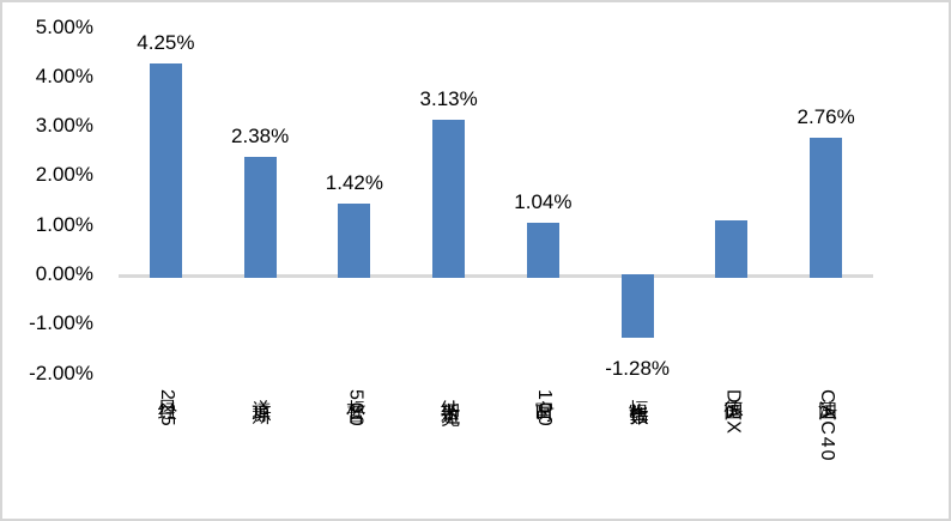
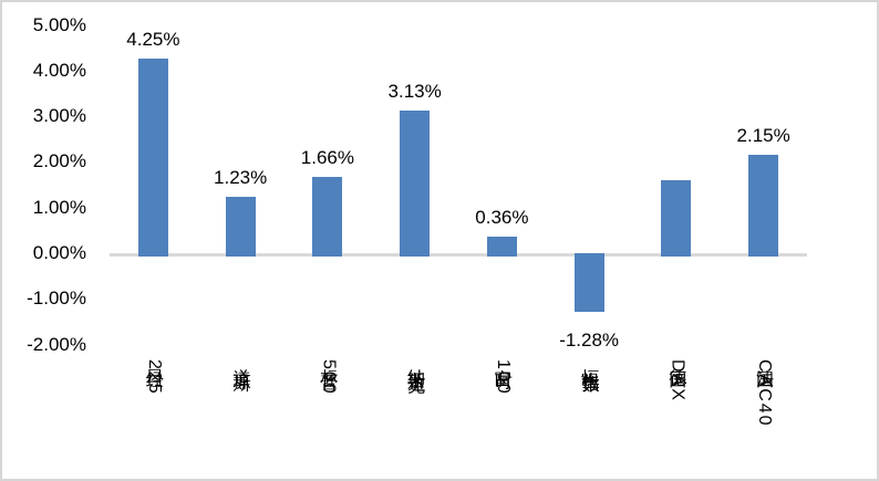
道琼斯: 2.38% -> 1.23%
标普500: 1.42% -> 1.66%
富时100: 1.04% -> 0.36%
德国DAX: 1.1% -> 1.6%
法国CAC40: 2.76% -> 2.15%
